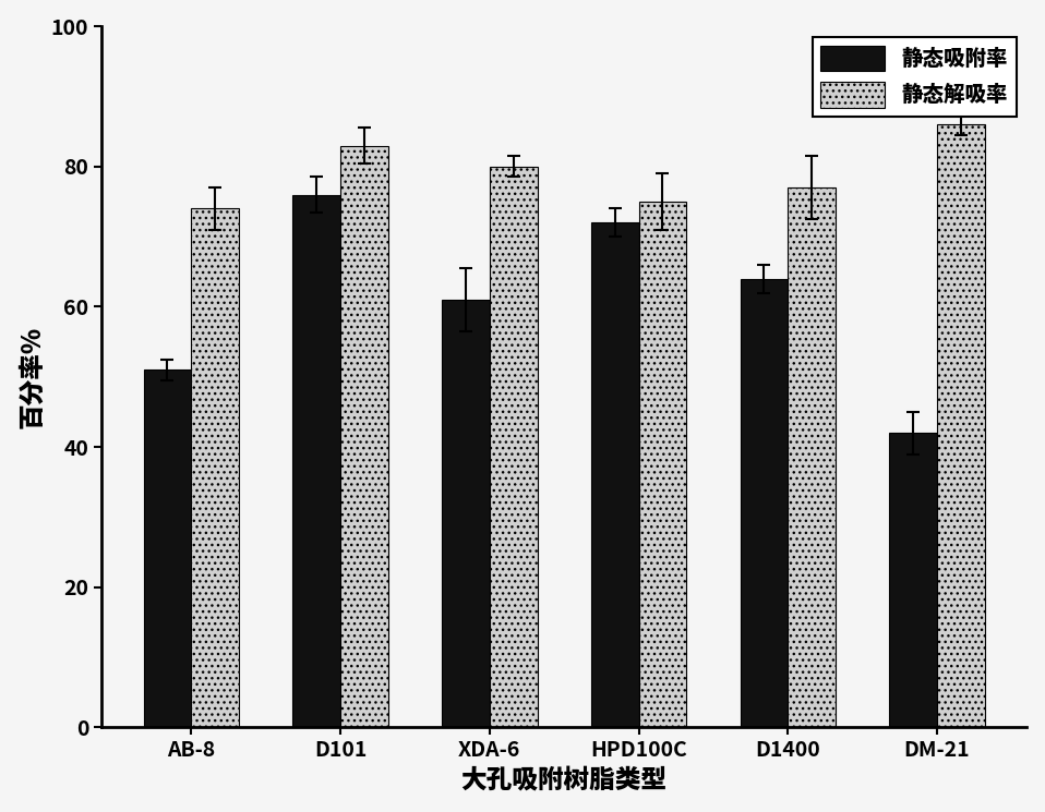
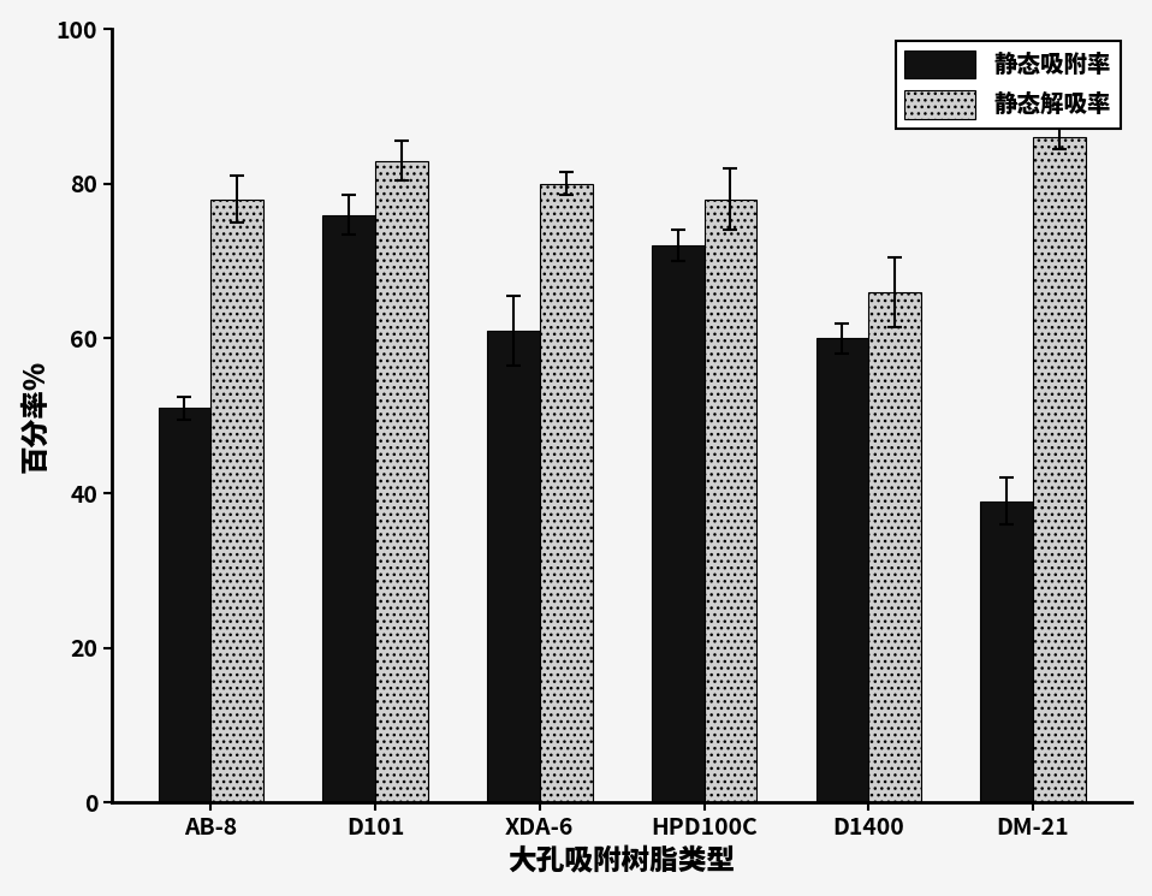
静态解吸率/AB-8: 74 -> 78
静态解吸率/HPD100C: 75 -> 78
静态吸附率/D1400: 64 -> 60
静态解吸率/D1400: 77 -> 66
静态吸附率/DM-21: 42 -> 39
